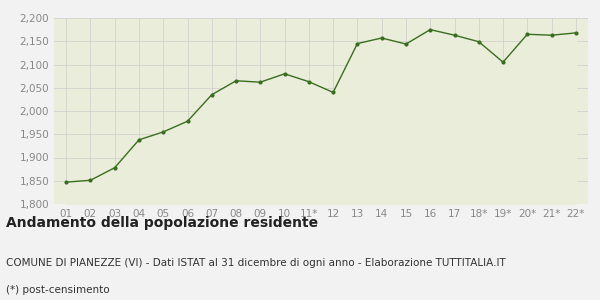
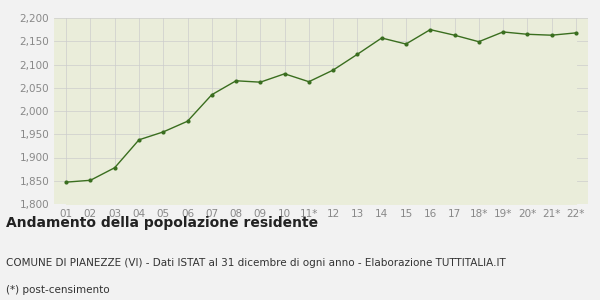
12: 2,040 -> 2,088
13: 2,145 -> 2,122
19*: 2,105 -> 2,170
